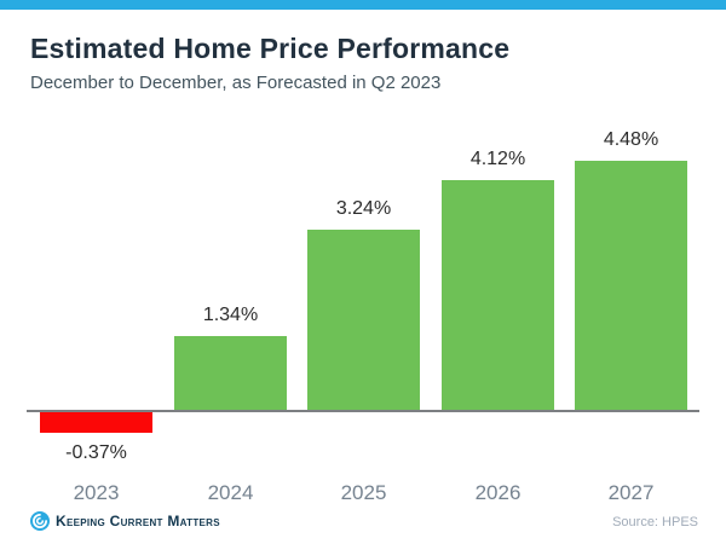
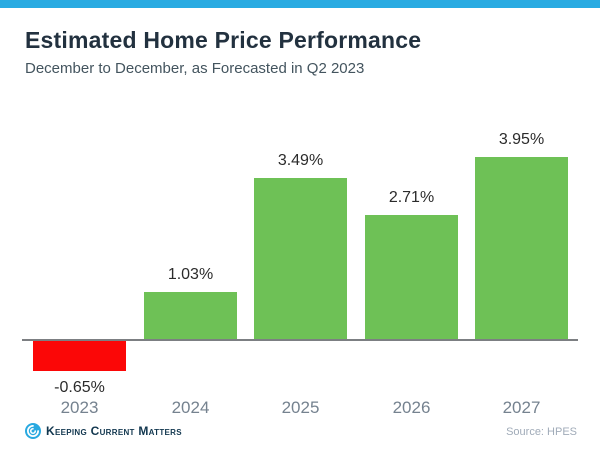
2023: -0.37% -> -0.65%
2024: 1.34% -> 1.03%
2025: 3.24% -> 3.49%
2026: 4.12% -> 2.71%
2027: 4.48% -> 3.95%
